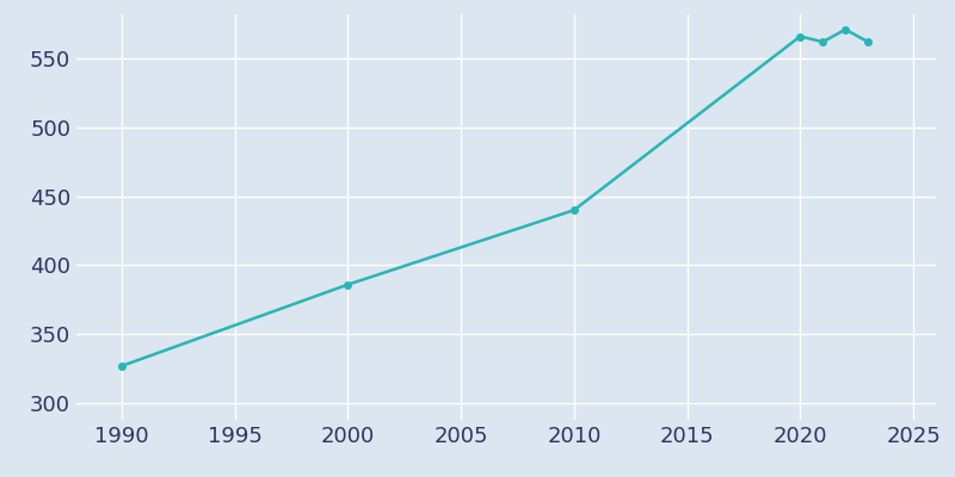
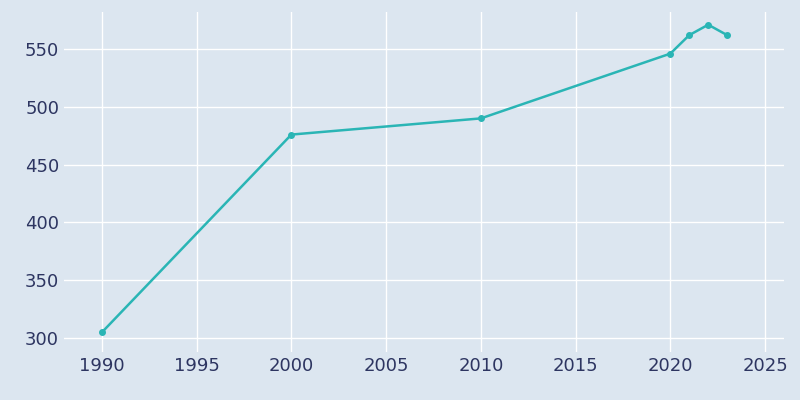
1990: 327 -> 305
2000: 386 -> 476
2010: 440 -> 490
2020: 566 -> 546
